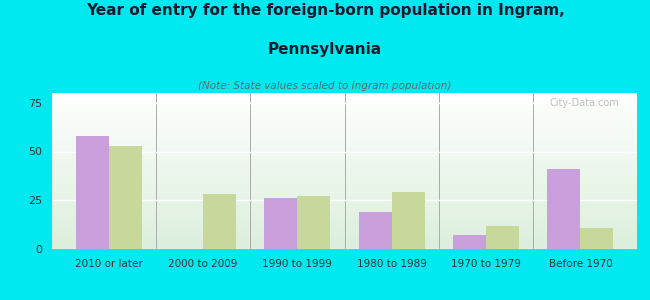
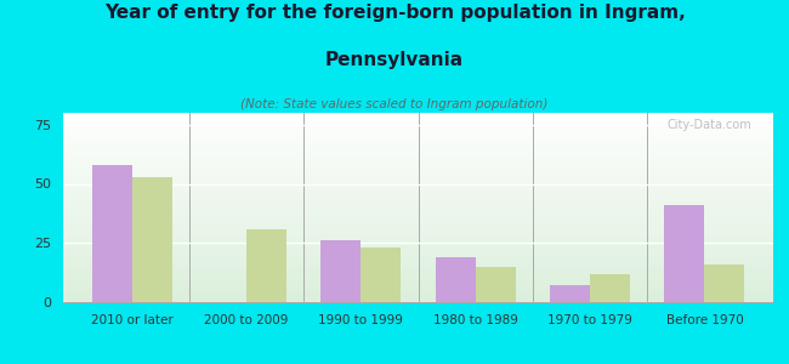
Pennsylvania/2000 to 2009: 28 -> 31
Pennsylvania/1990 to 1999: 27 -> 23
Pennsylvania/1980 to 1989: 29 -> 15
Pennsylvania/Before 1970: 11 -> 16
